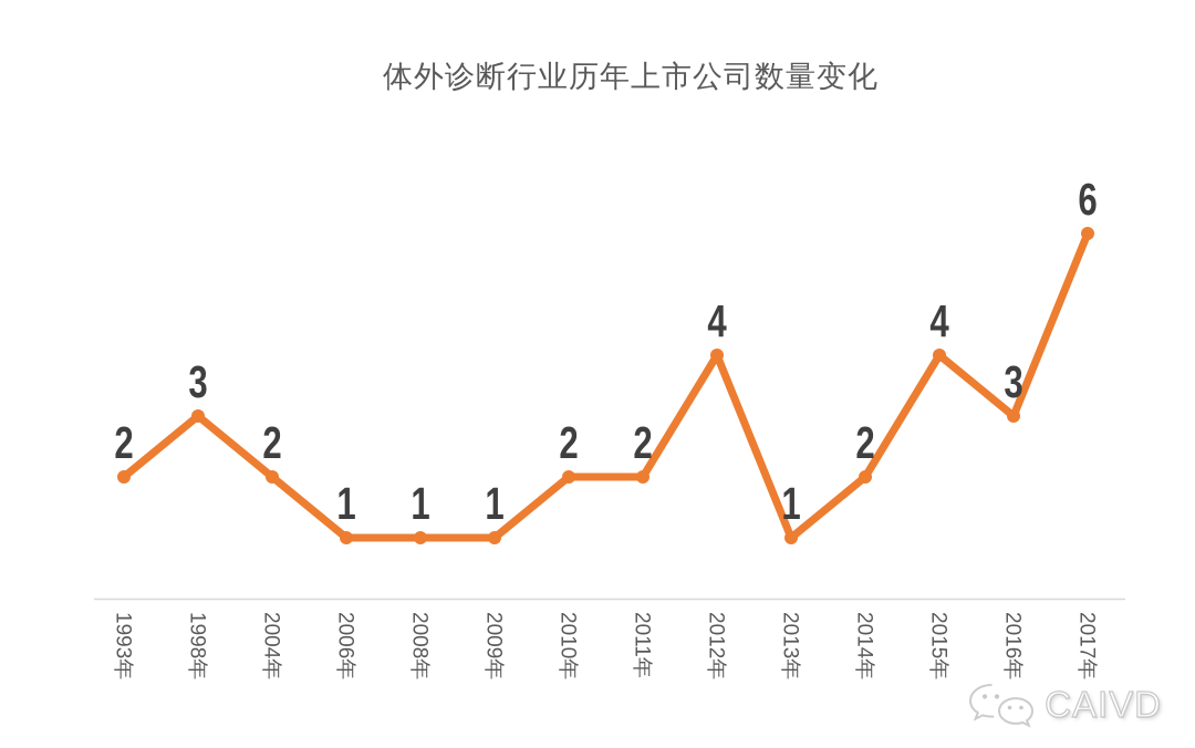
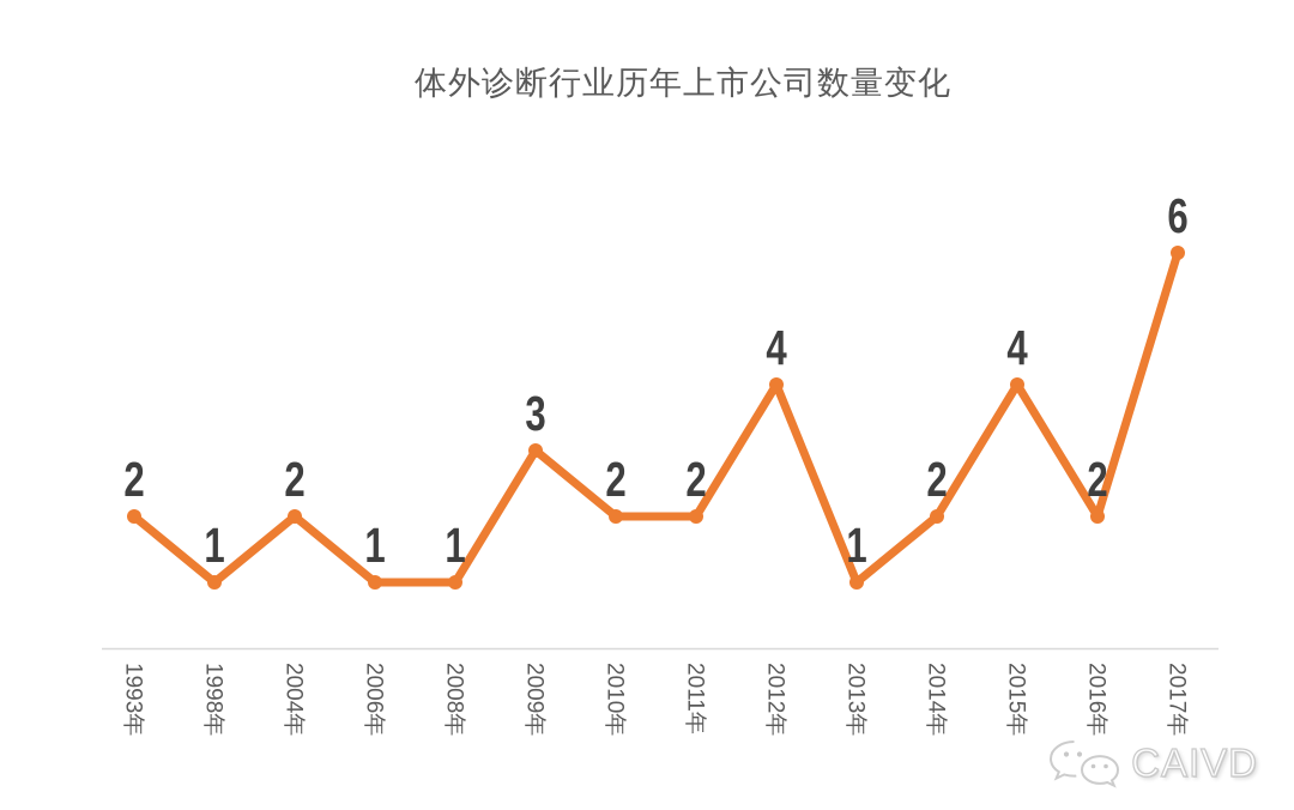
1998年: 3 -> 1
2009年: 1 -> 3
2016年: 3 -> 2
